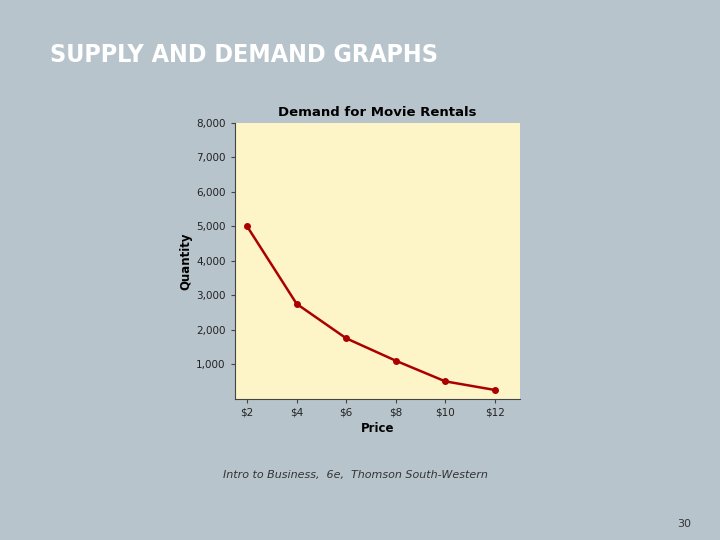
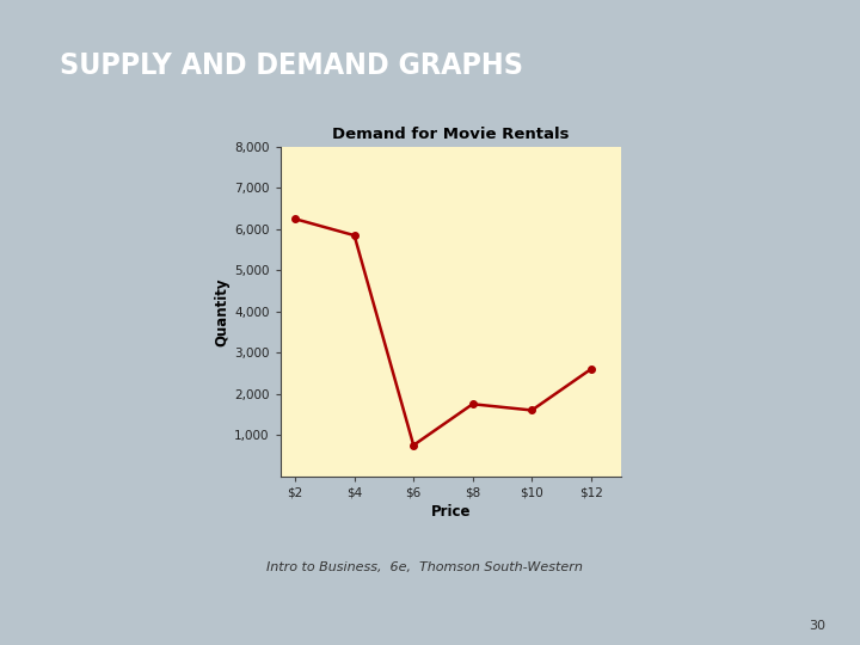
$2: 5,000 -> 6,250
$4: 2,750 -> 5,850
$6: 1,750 -> 750
$8: 1,100 -> 1,750
$10: 500 -> 1,600
$12: 250 -> 2,600
